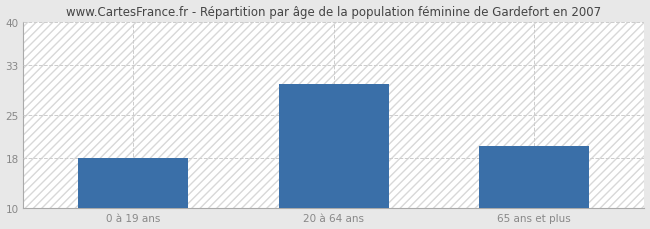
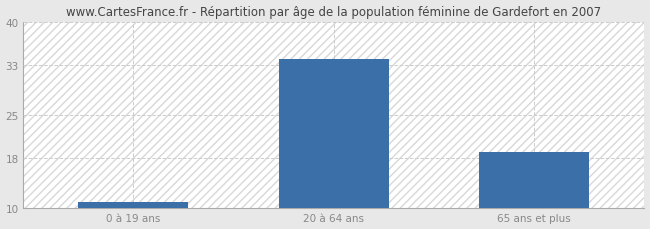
0 à 19 ans: 18 -> 11
20 à 64 ans: 30 -> 34
65 ans et plus: 20 -> 19
